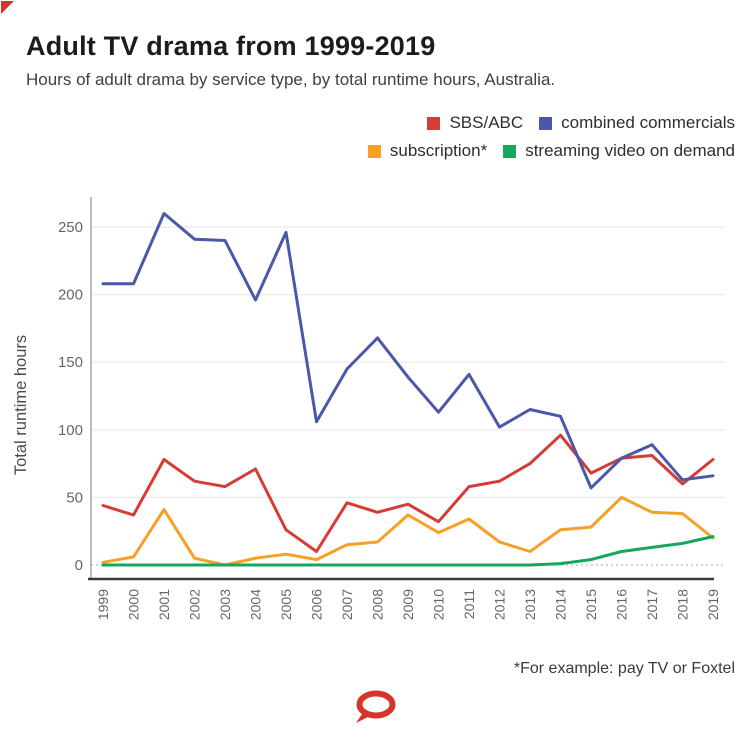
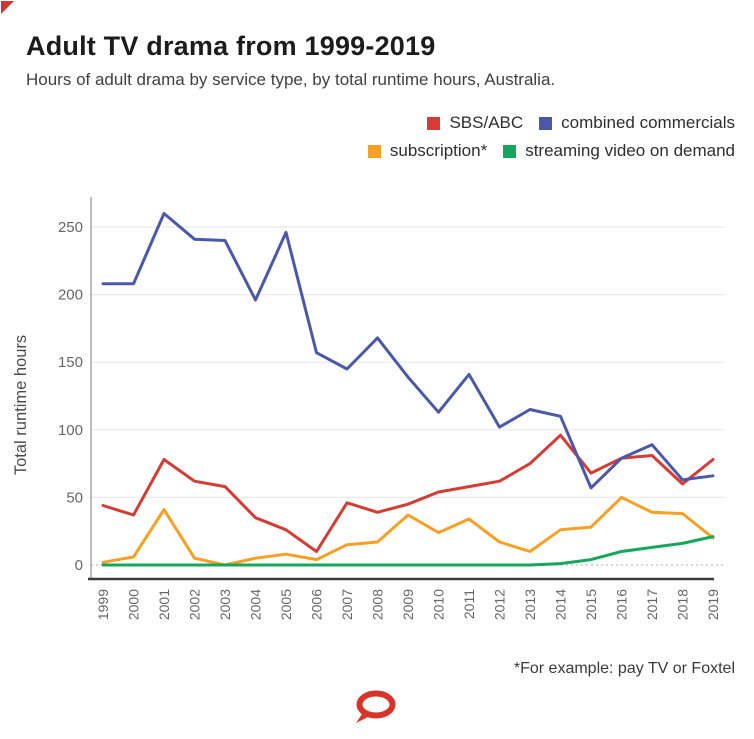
SBS/ABC/2004: 71 -> 35
combined commercials/2006: 106 -> 157
SBS/ABC/2010: 32 -> 54
